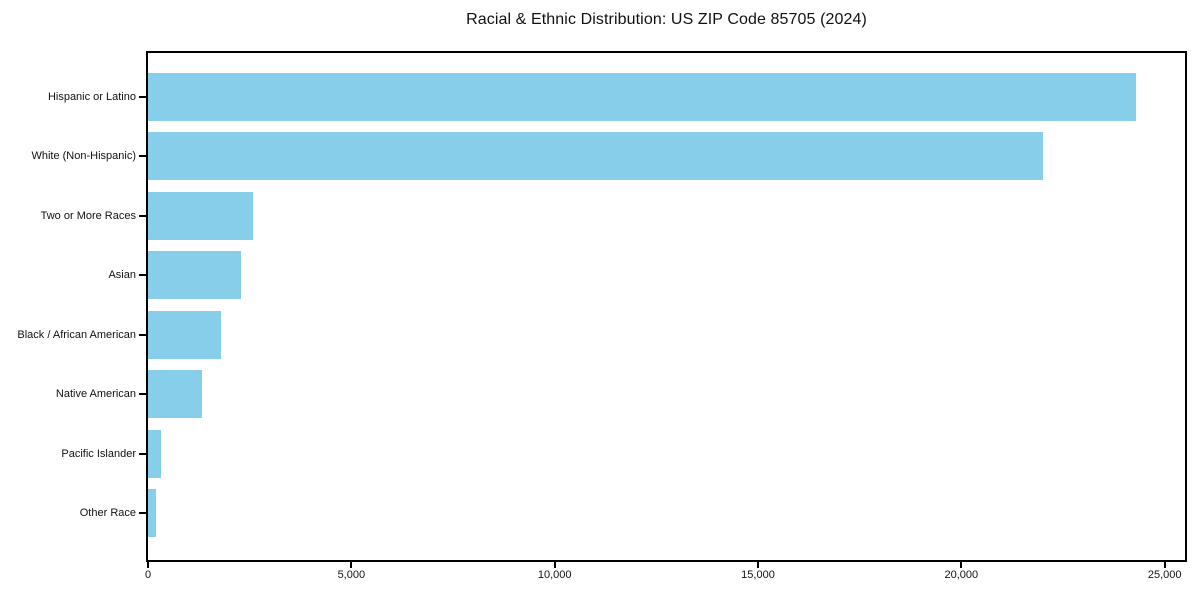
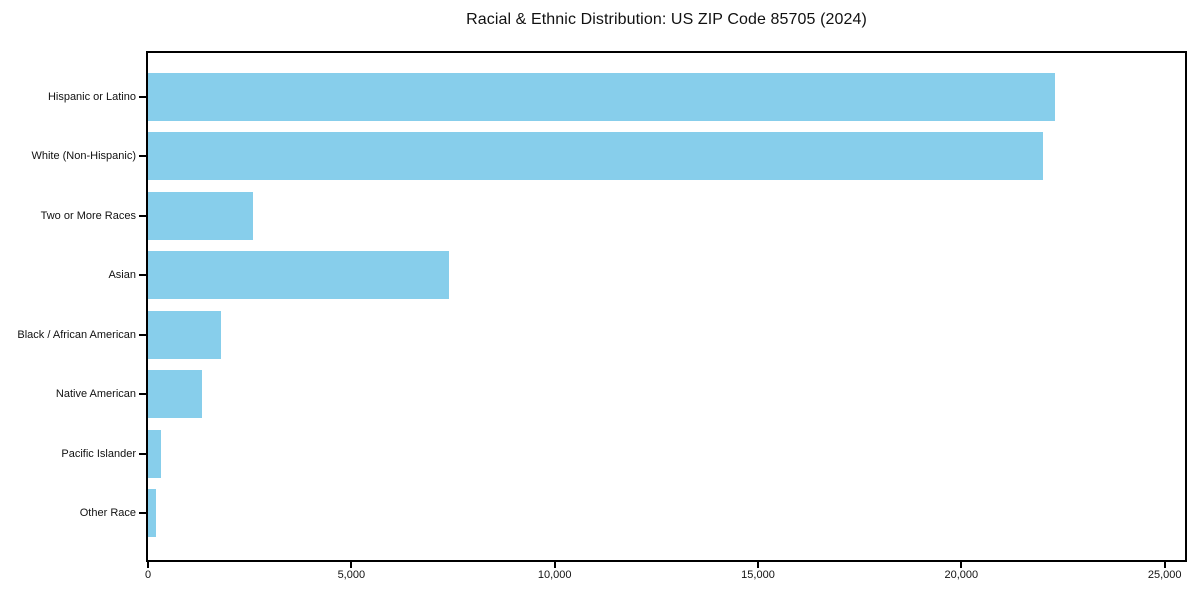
Hispanic or Latino: 24300 -> 22300
Asian: 2300 -> 7400
